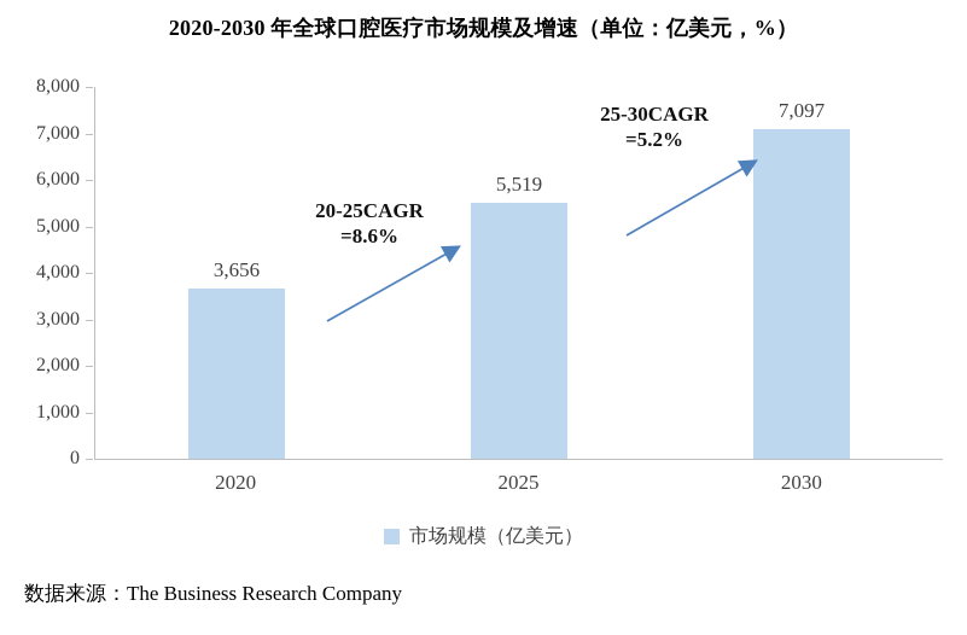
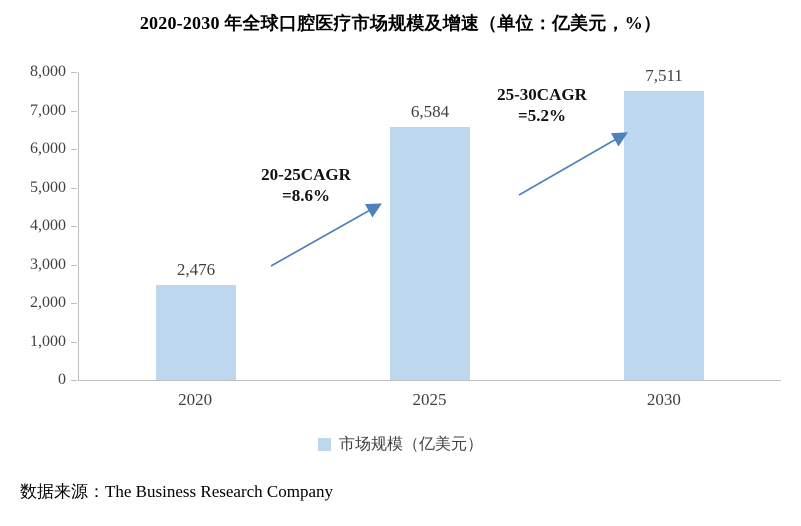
2020: 3,656 -> 2,476
2025: 5,519 -> 6,584
2030: 7,097 -> 7,511
